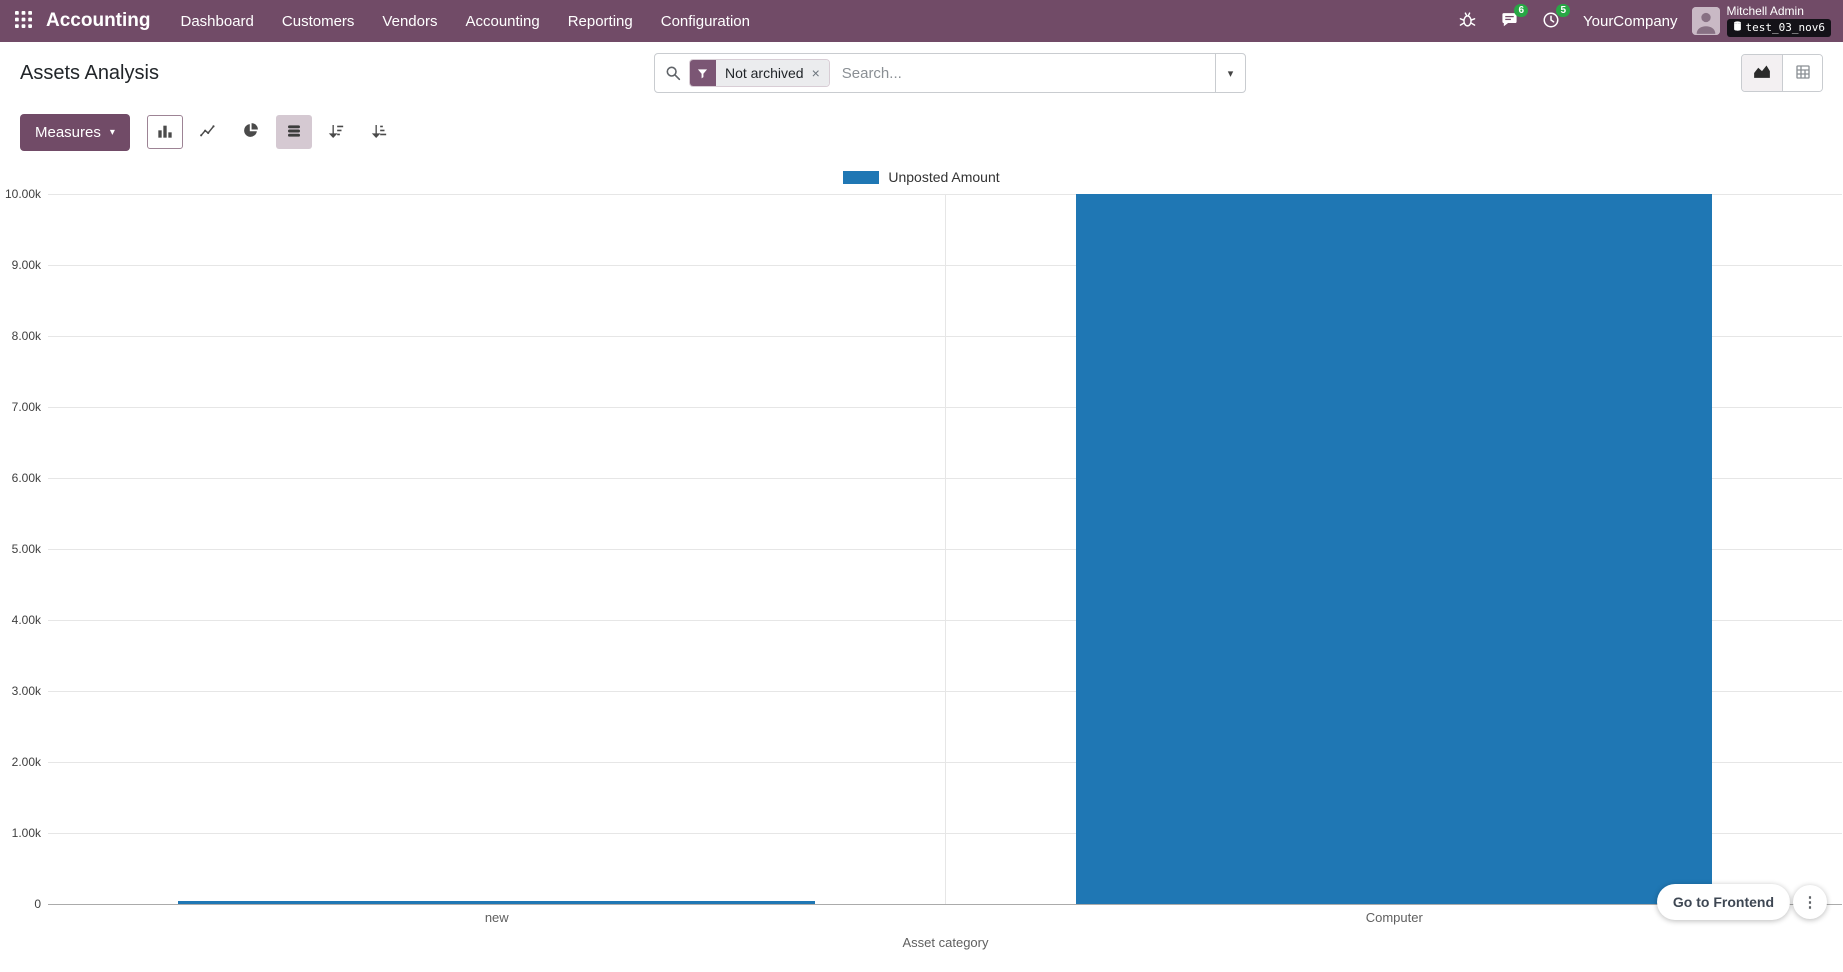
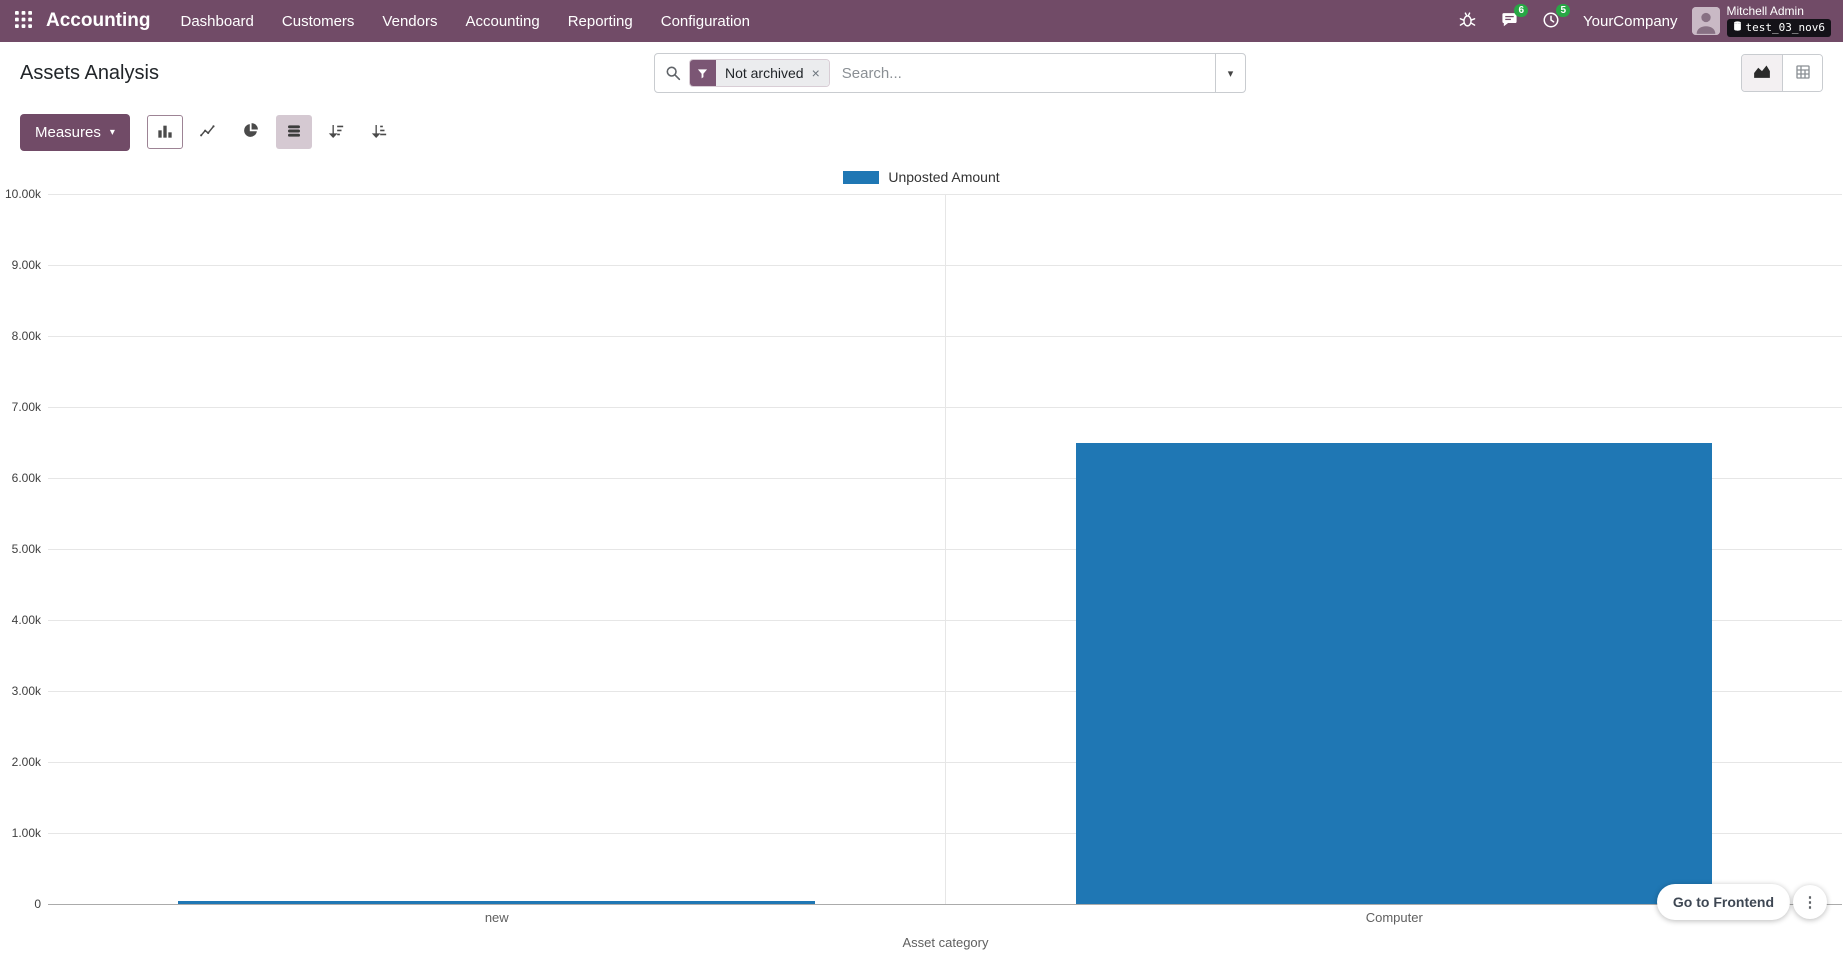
Computer: 10.0k -> 6.5k
